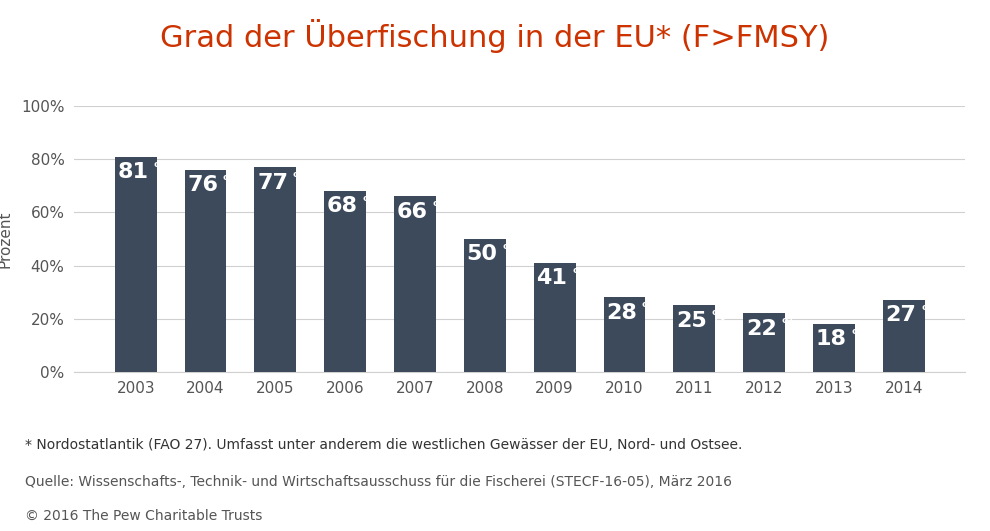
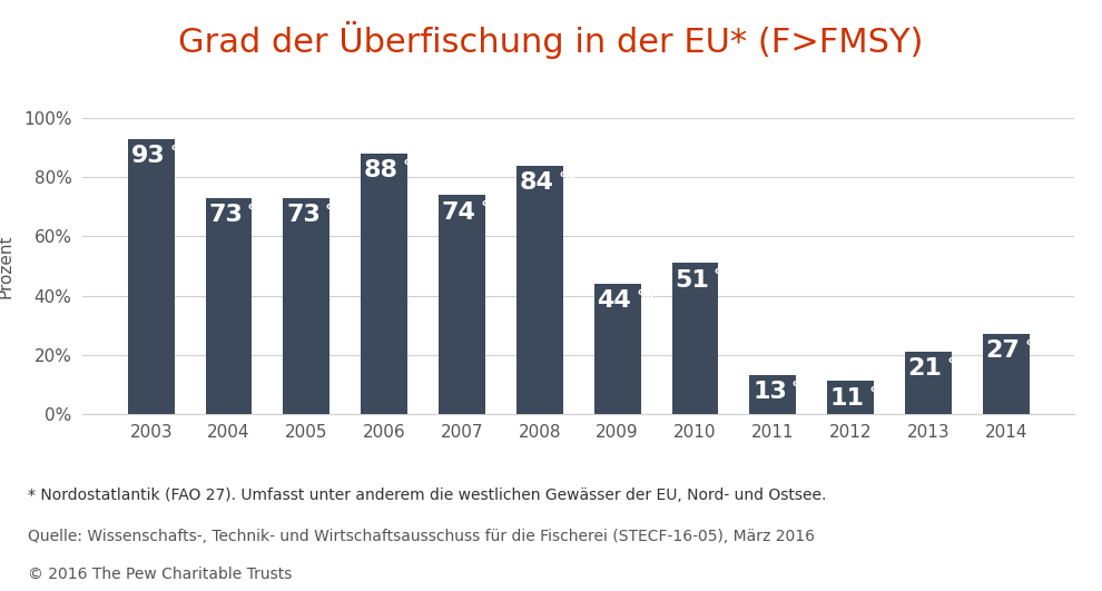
2003: 81 -> 93
2004: 76 -> 73
2005: 77 -> 73
2006: 68 -> 88
2007: 66 -> 74
2008: 50 -> 84
2009: 41 -> 44
2010: 28 -> 51
2011: 25 -> 13
2012: 22 -> 11
2013: 18 -> 21
